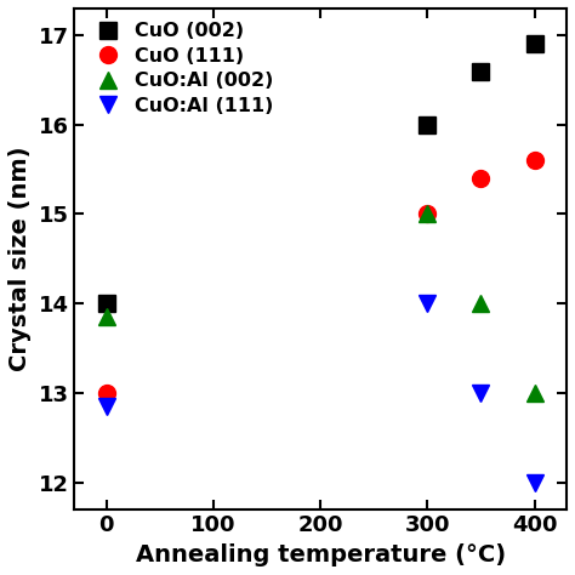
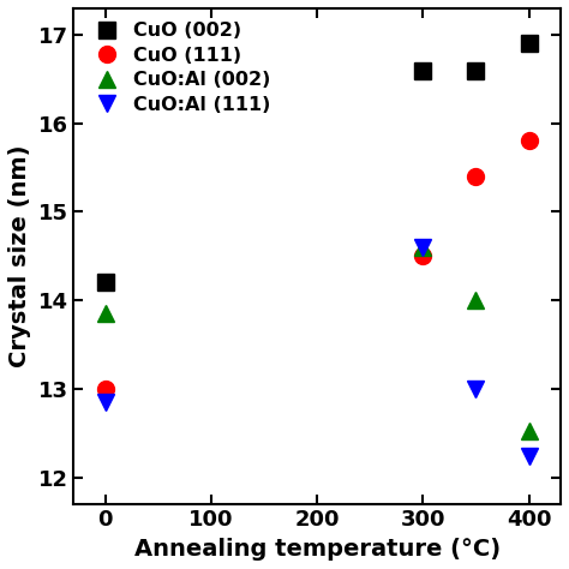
CuO (002)/0: 14.0 -> 14.2
CuO (002)/300: 16.0 -> 16.6
CuO (111)/300: 15.0 -> 14.5
CuO:Al (002)/300: 15.00 -> 14.60
CuO:Al (111)/300: 14.00 -> 14.60
CuO (111)/400: 15.6 -> 15.8
CuO:Al (002)/400: 13.00 -> 12.52
CuO:Al (111)/400: 12.00 -> 12.24
